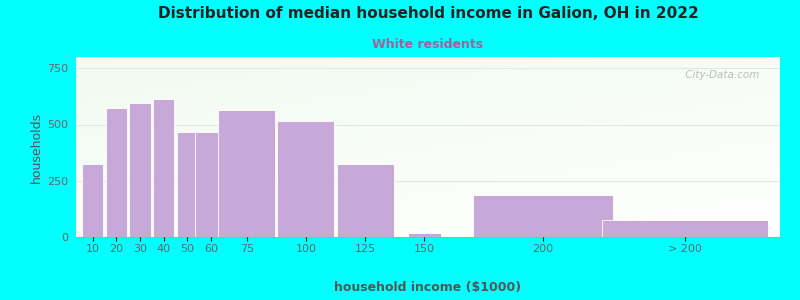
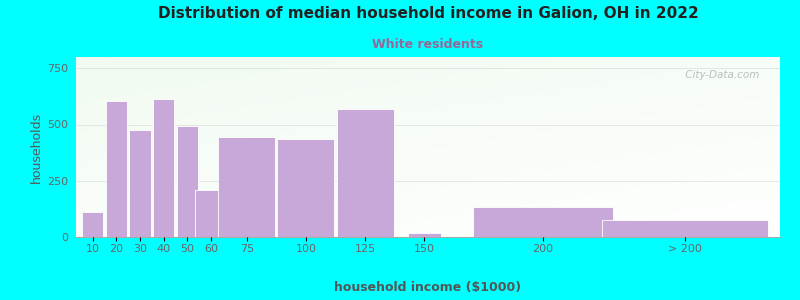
10: 325 -> 110
20: 575 -> 605
30: 595 -> 475
50: 465 -> 495
60: 465 -> 210
75: 565 -> 445
100: 515 -> 435
125: 325 -> 570
200: 185 -> 135
